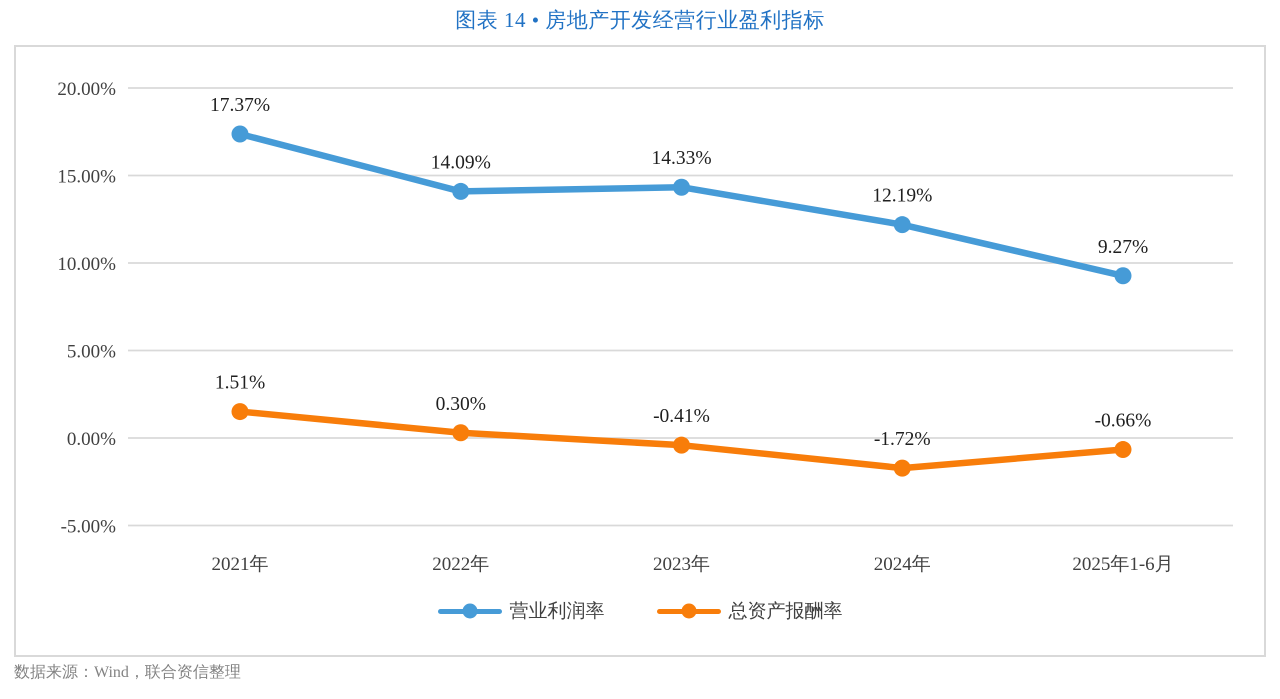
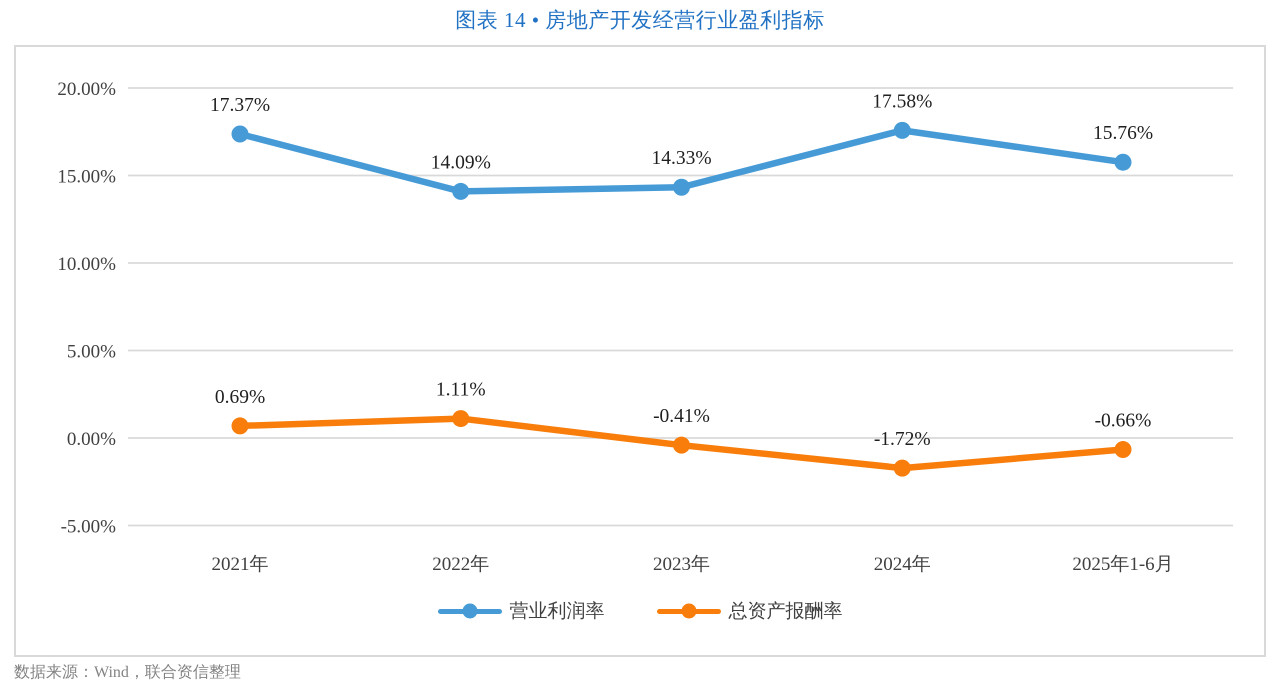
总资产报酬率/2021年: 1.51% -> 0.69%
总资产报酬率/2022年: 0.30% -> 1.11%
营业利润率/2024年: 12.19% -> 17.58%
营业利润率/2025年1-6月: 9.27% -> 15.76%
